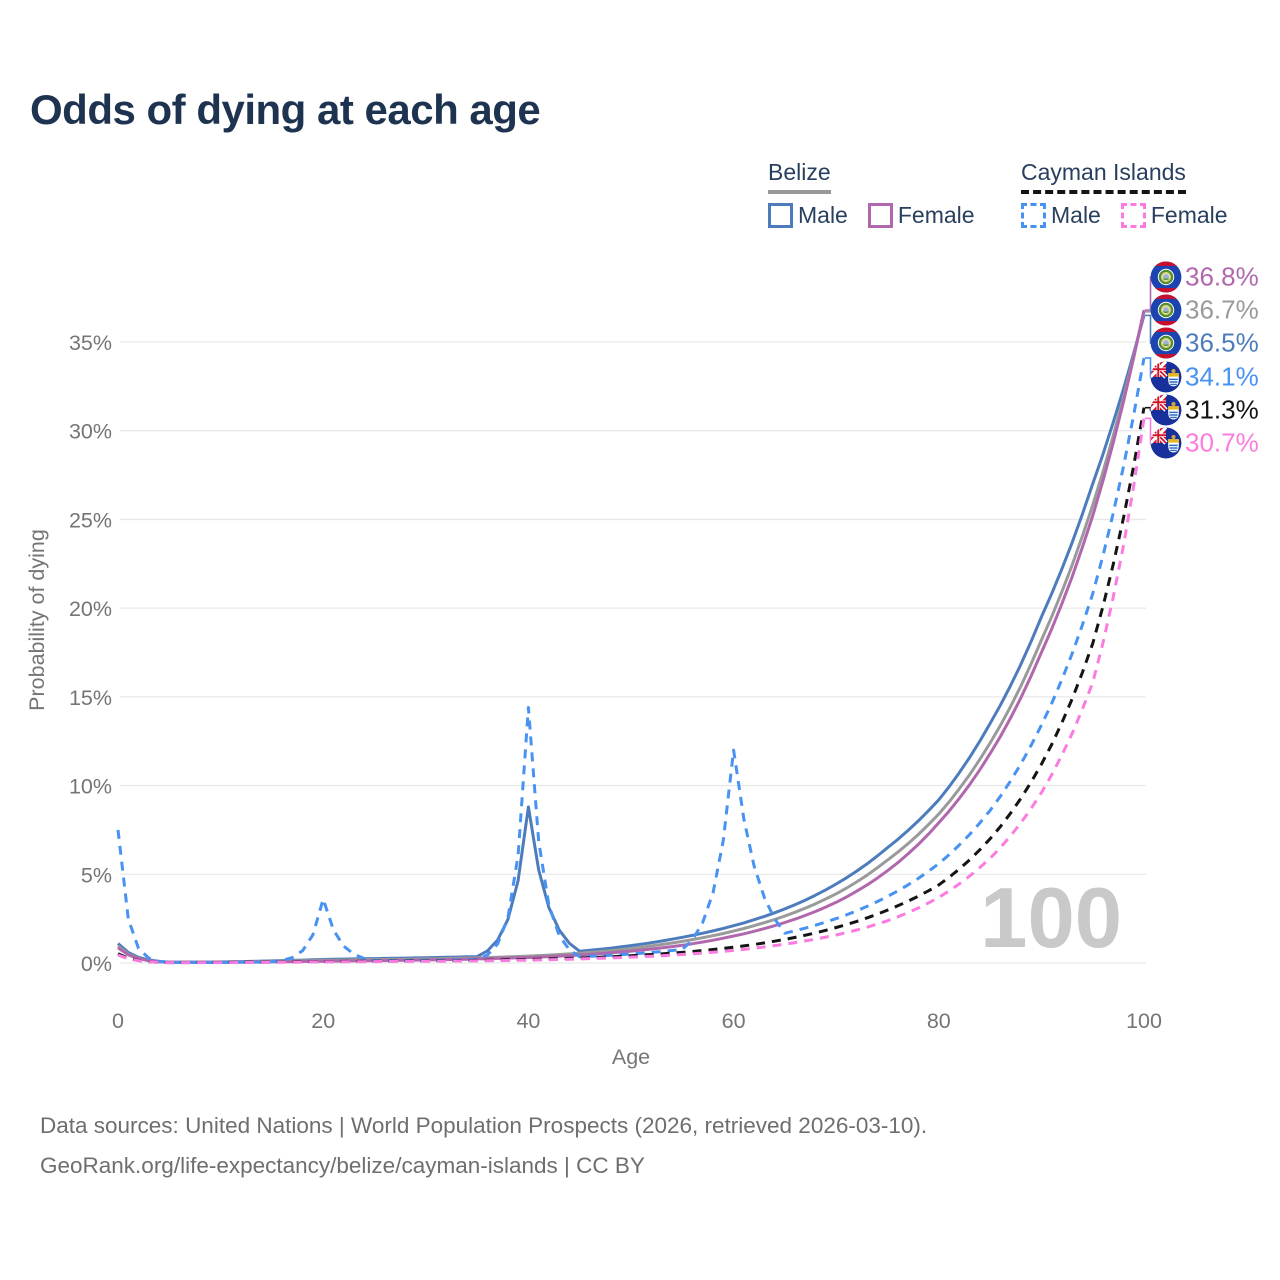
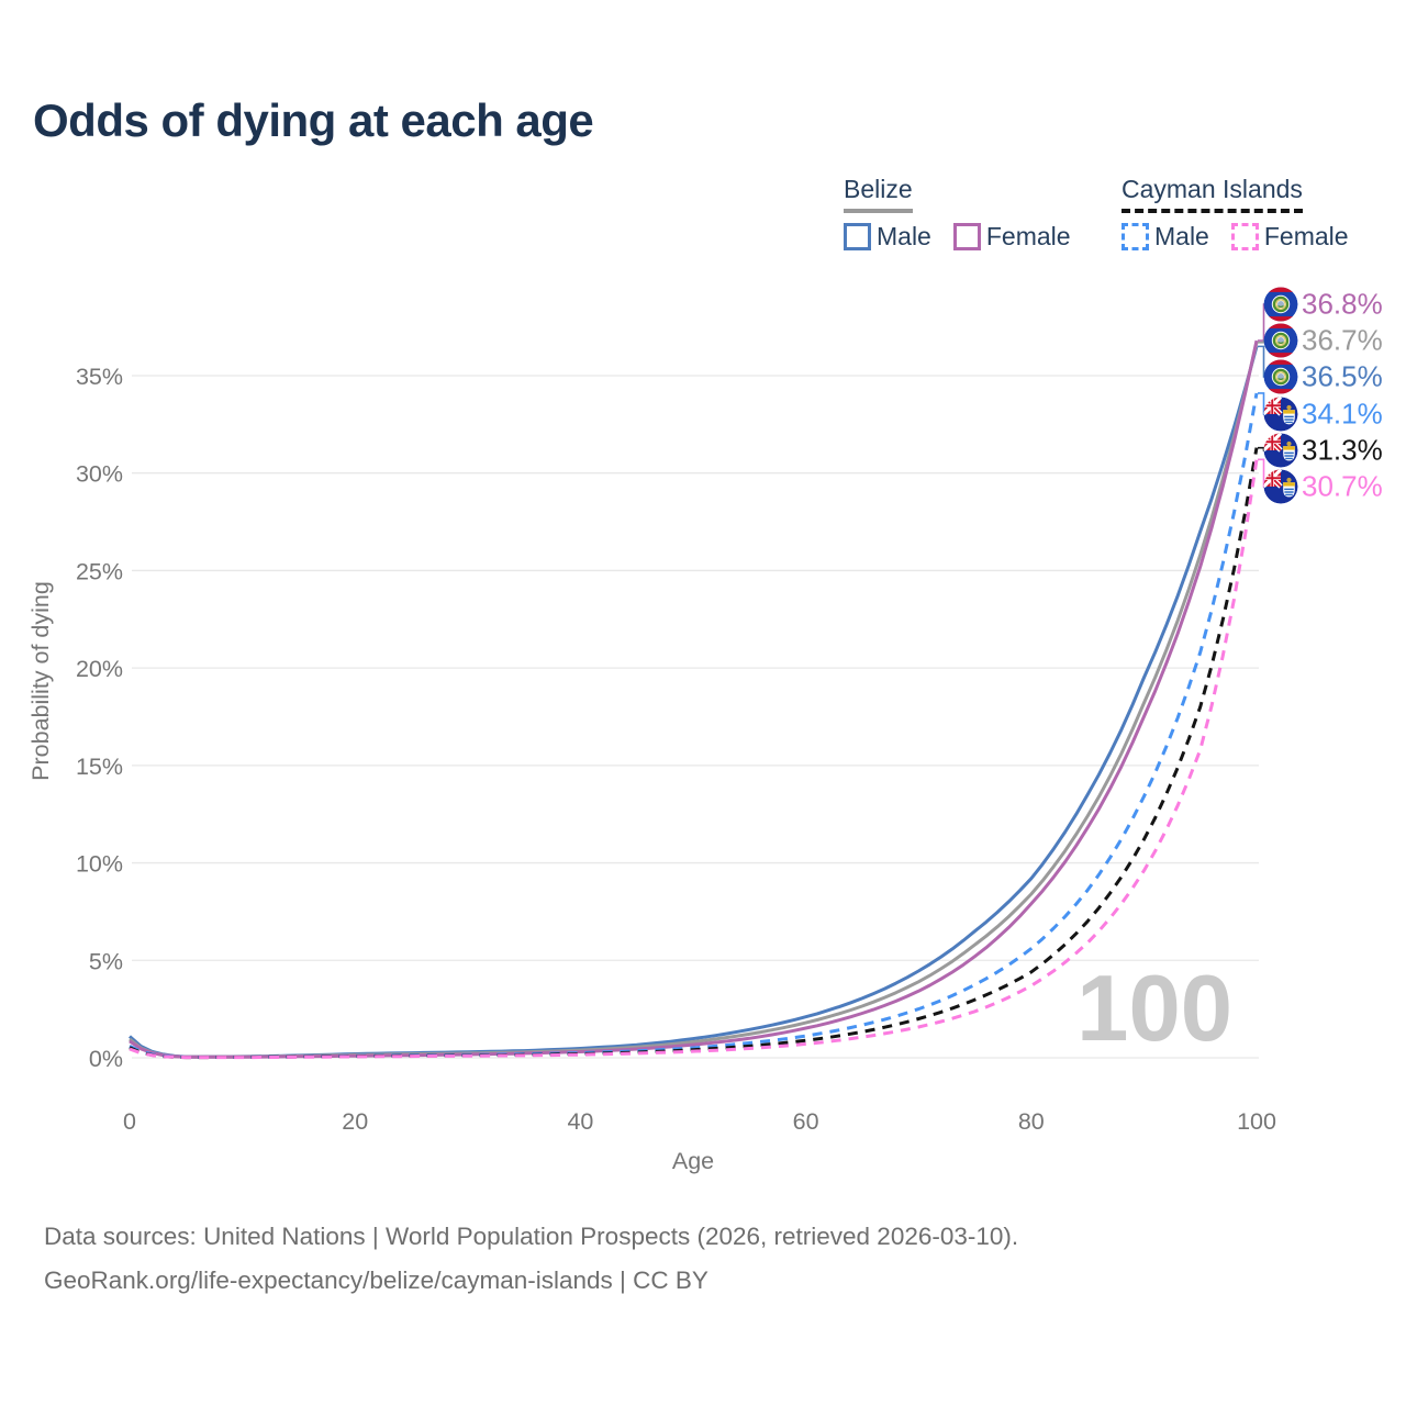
Cayman Islands Male/0: 7.5% -> 0.6%
Cayman Islands Male/20: 3.6% -> 0.1%
Belize Male/40: 8.8% -> 0.5%
Cayman Islands Male/40: 14.4% -> 0.2%
Cayman Islands Male/60: 12.0% -> 1.1%
